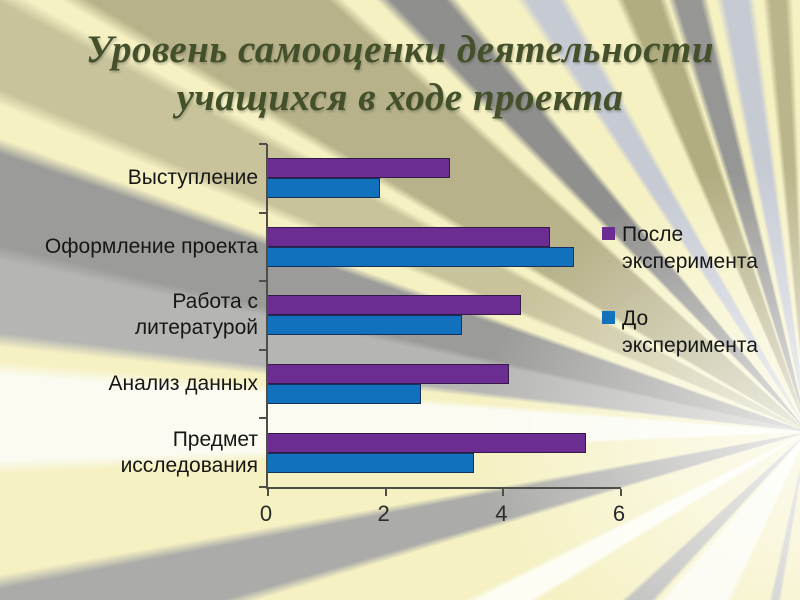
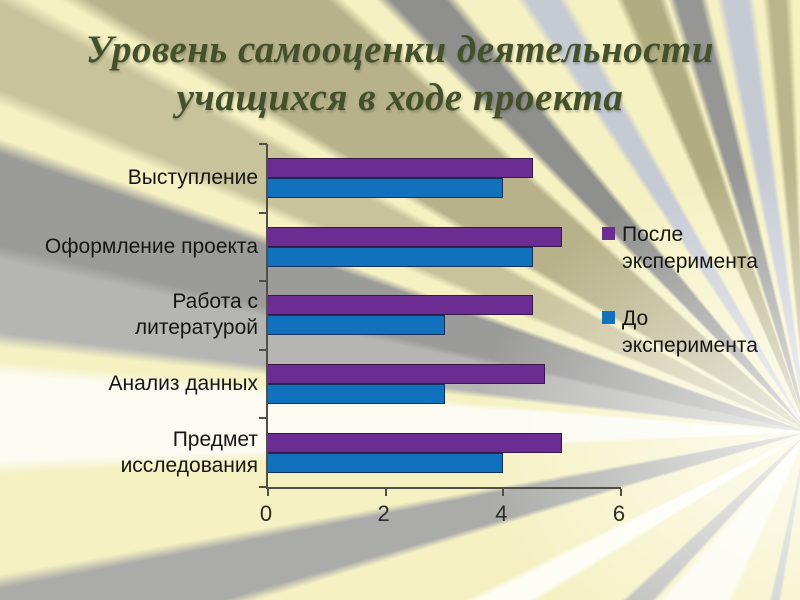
После эксперимента/Выступление: 3.1 -> 4.5
До эксперимента/Выступление: 1.9 -> 4.0
После эксперимента/Оформление проекта: 4.8 -> 5.0
До эксперимента/Оформление проекта: 5.2 -> 4.5
После эксперимента/Работа с литературой: 4.3 -> 4.5
До эксперимента/Работа с литературой: 3.3 -> 3.0
После эксперимента/Анализ данных: 4.1 -> 4.7
До эксперимента/Анализ данных: 2.6 -> 3.0
После эксперимента/Предмет исследования: 5.4 -> 5.0
До эксперимента/Предмет исследования: 3.5 -> 4.0
